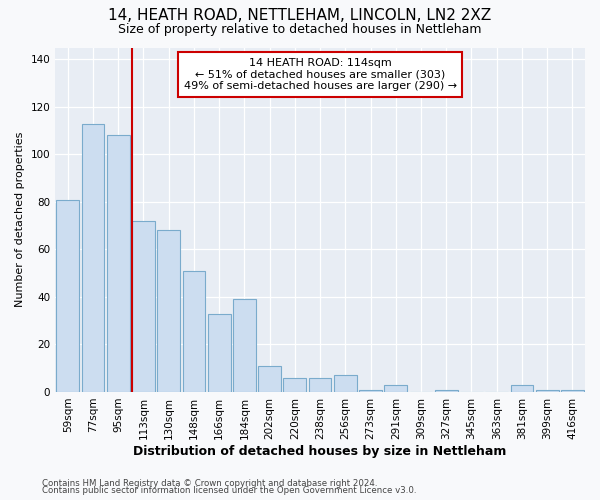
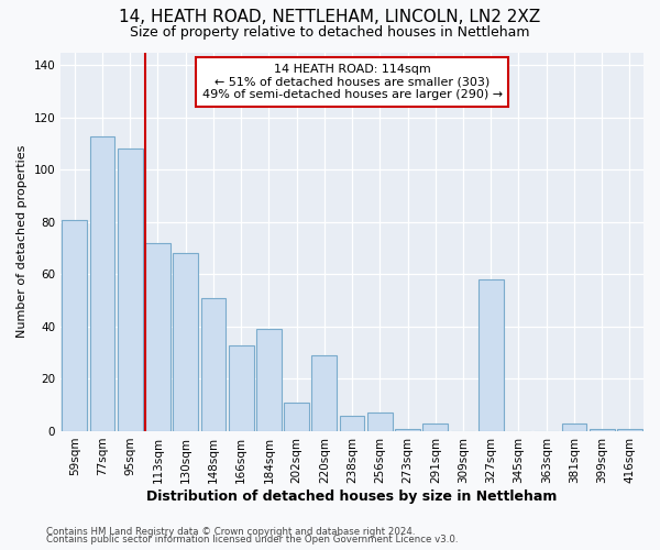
220sqm: 6 -> 29
327sqm: 1 -> 58
